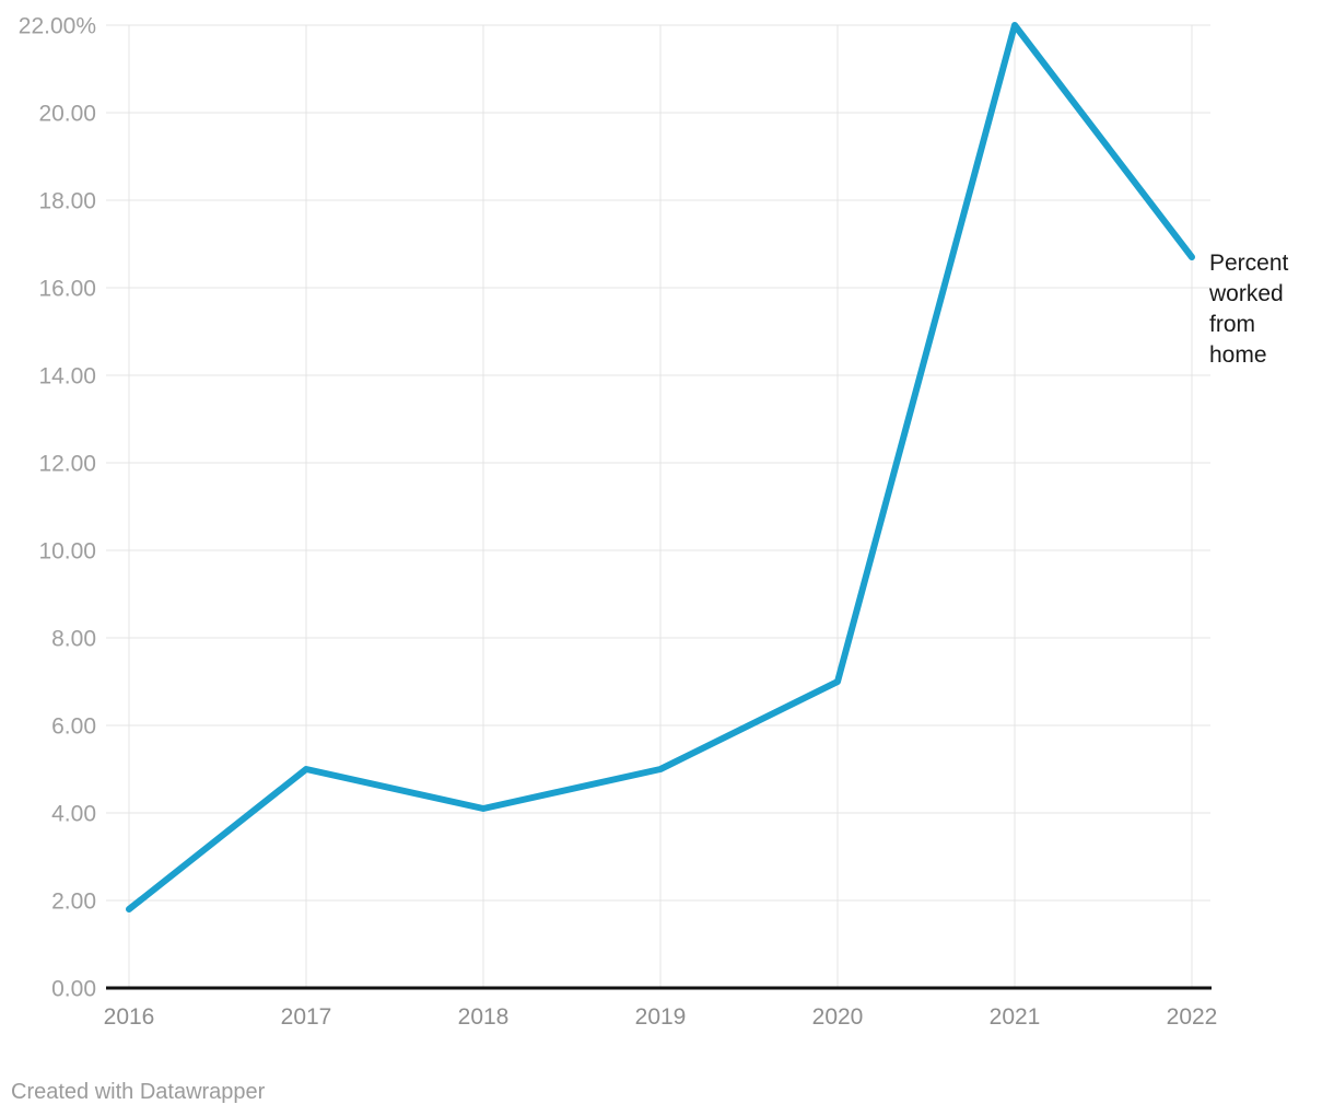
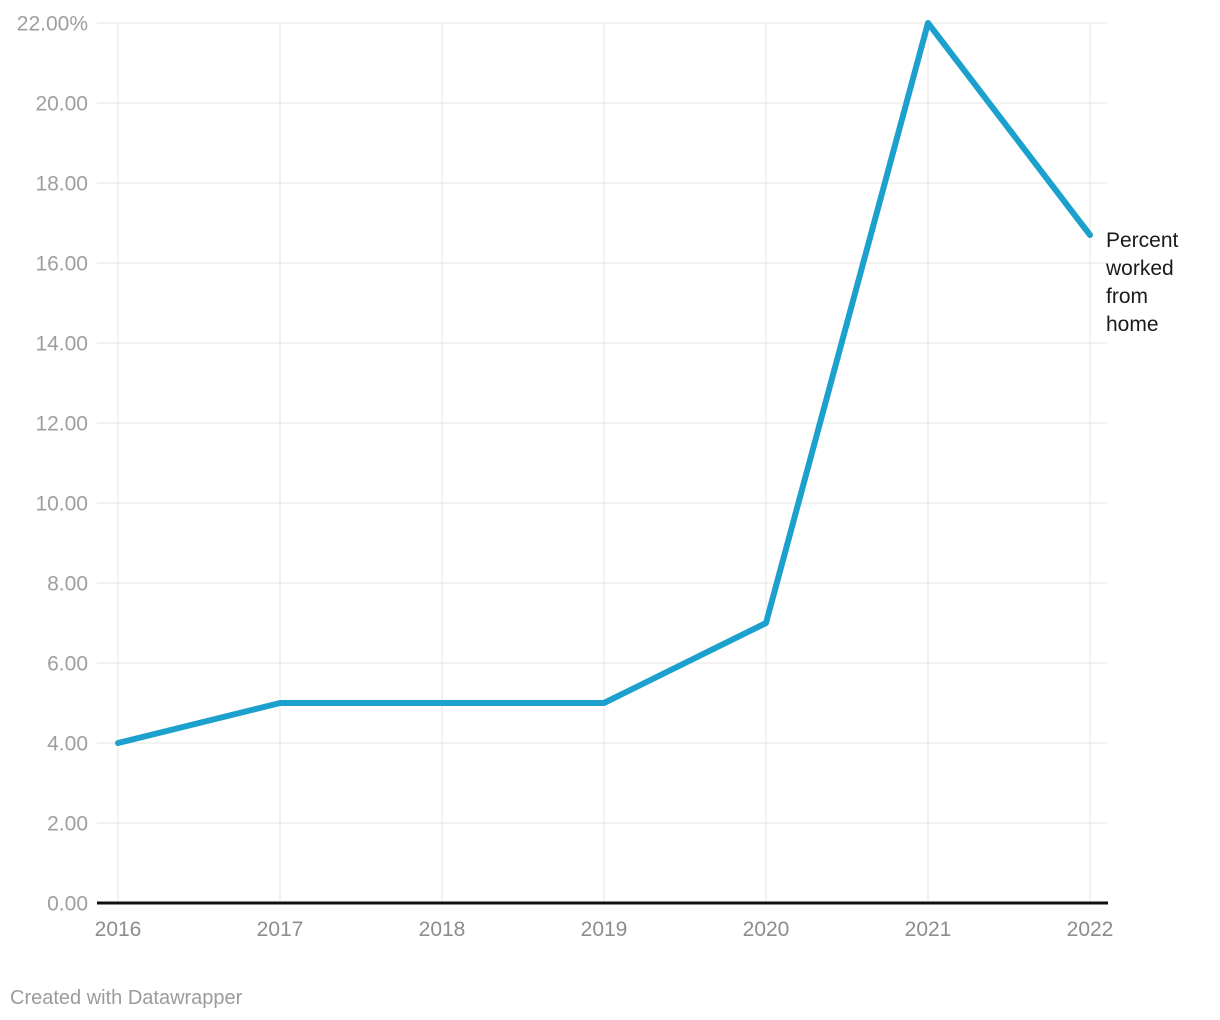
2016: 1.8% -> 4.0%
2018: 4.1% -> 5.0%
